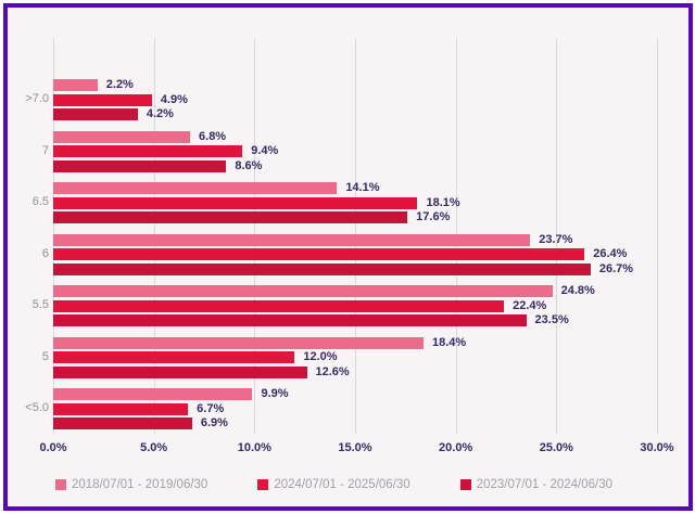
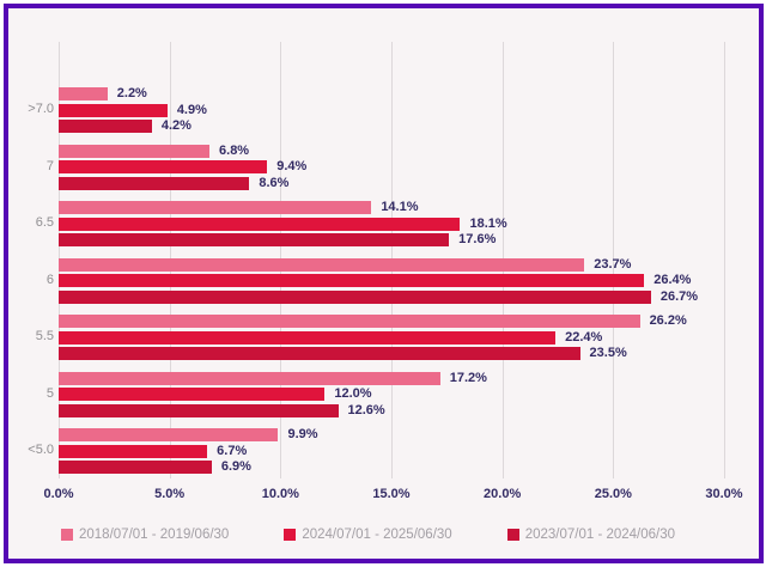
2018/07/01 - 2019/06/30/5.5: 24.8% -> 26.2%
2018/07/01 - 2019/06/30/5: 18.4% -> 17.2%
